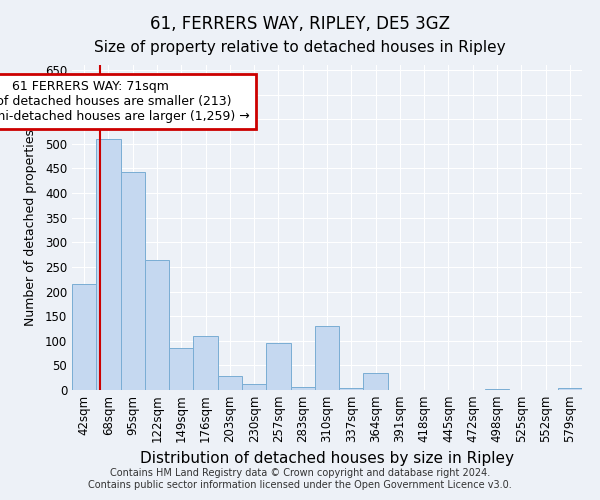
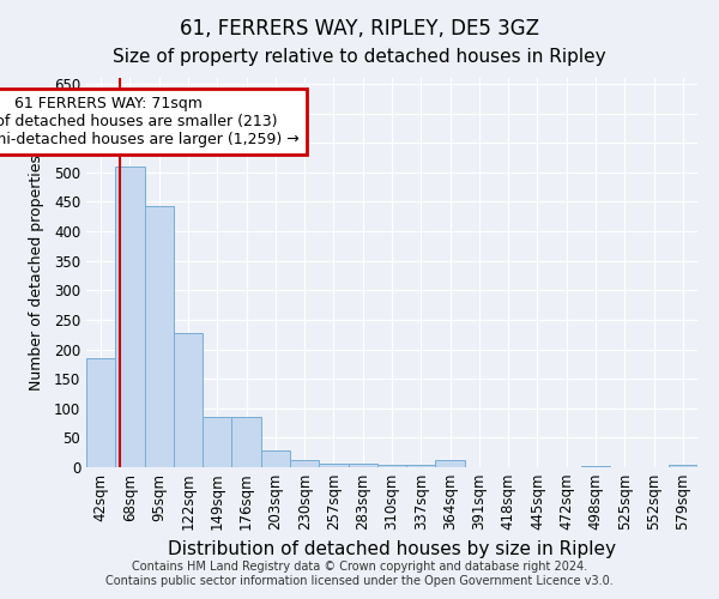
42sqm: 215 -> 185
122sqm: 265 -> 228
176sqm: 110 -> 85
257sqm: 95 -> 7
310sqm: 130 -> 5
364sqm: 35 -> 13
